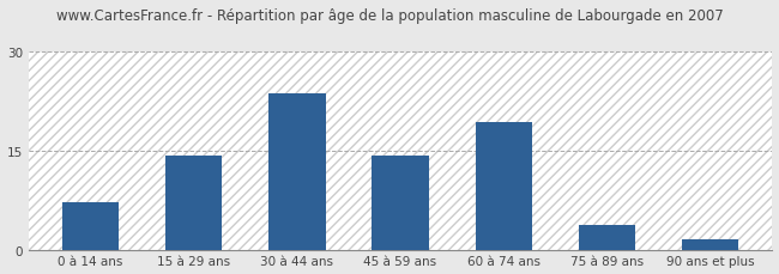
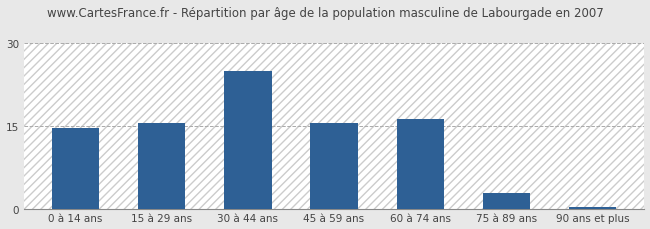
0 à 14 ans: 7.2 -> 14.7
15 à 29 ans: 14.2 -> 15.5
30 à 44 ans: 23.6 -> 25.0
45 à 59 ans: 14.2 -> 15.5
60 à 74 ans: 19.4 -> 16.3
75 à 89 ans: 3.8 -> 2.8
90 ans et plus: 1.6 -> 0.3
